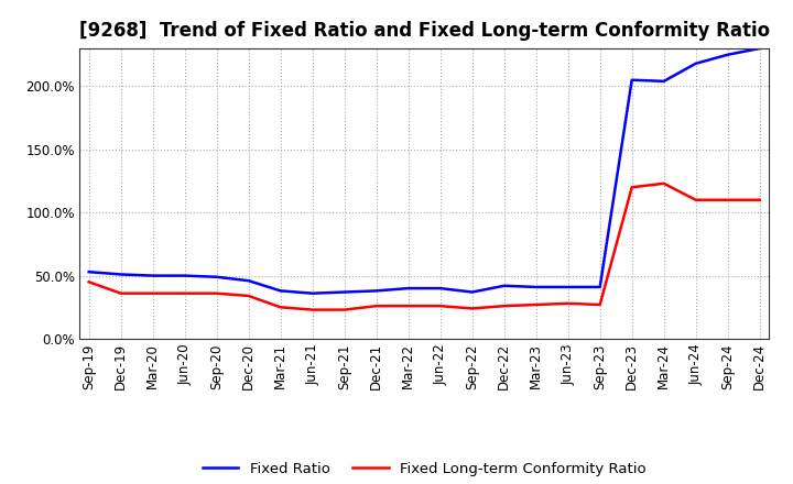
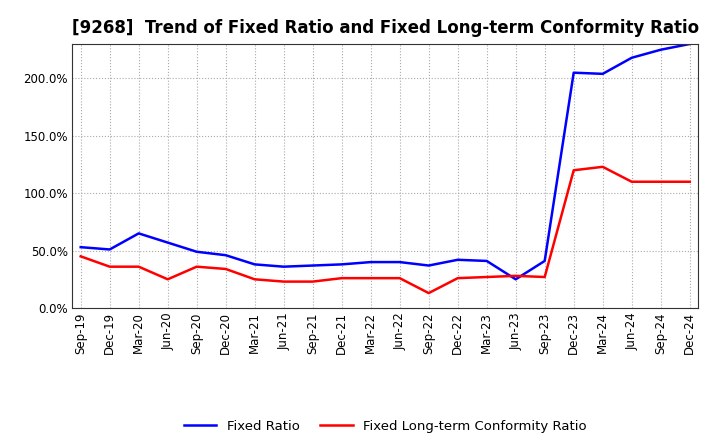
Fixed Ratio/Mar-20: 50% -> 65%
Fixed Ratio/Jun-20: 50% -> 57%
Fixed Long-term Conformity Ratio/Jun-20: 36% -> 25%
Fixed Long-term Conformity Ratio/Sep-22: 24% -> 13%
Fixed Ratio/Jun-23: 41% -> 25%
